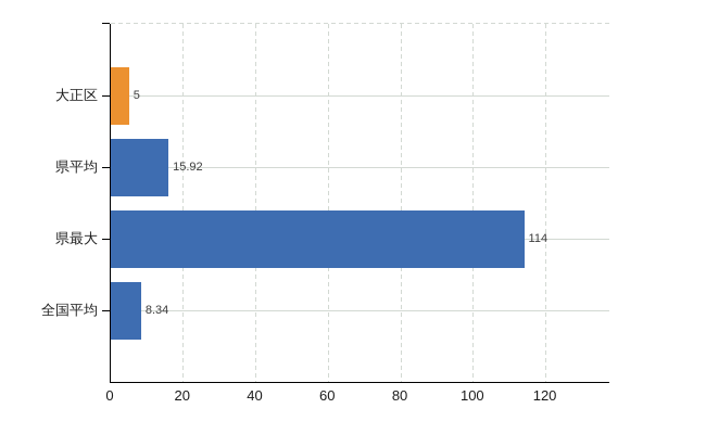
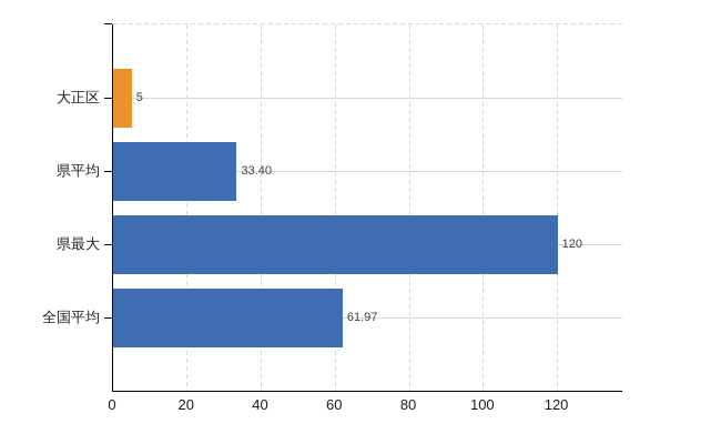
県平均: 15.92 -> 33.40
県最大: 114 -> 120
全国平均: 8.34 -> 61.97
